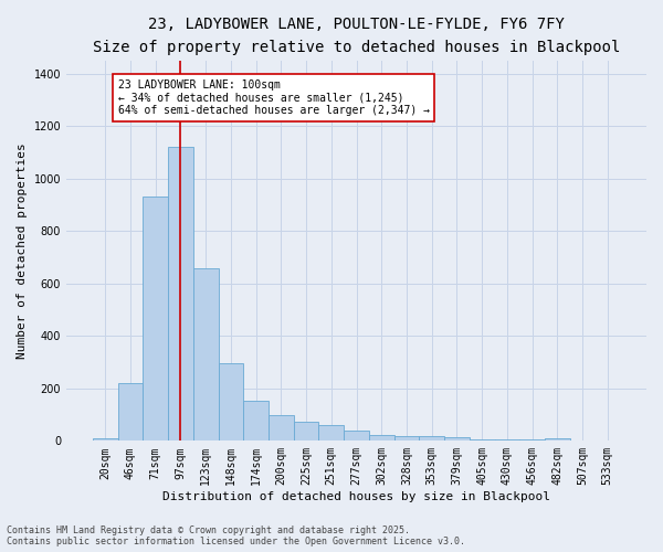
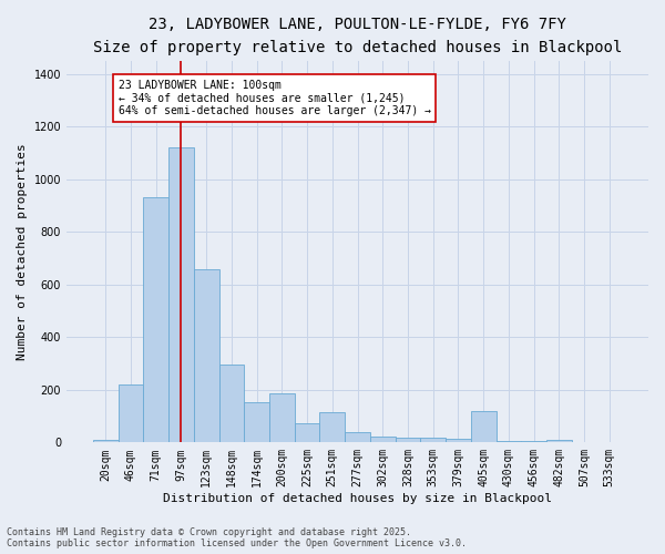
200sqm: 100 -> 185
251sqm: 60 -> 115
405sqm: 5 -> 120
